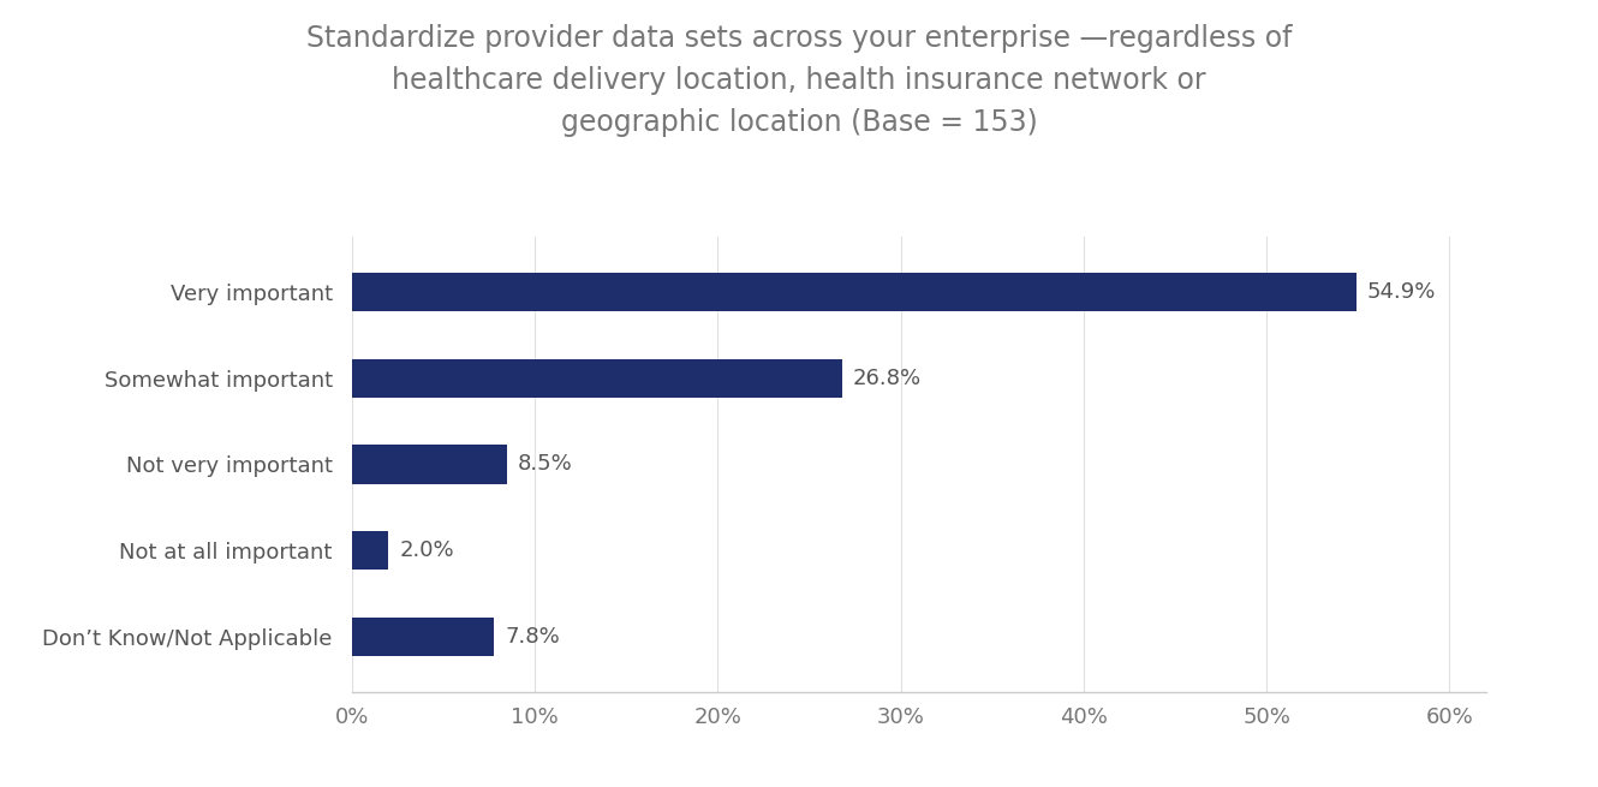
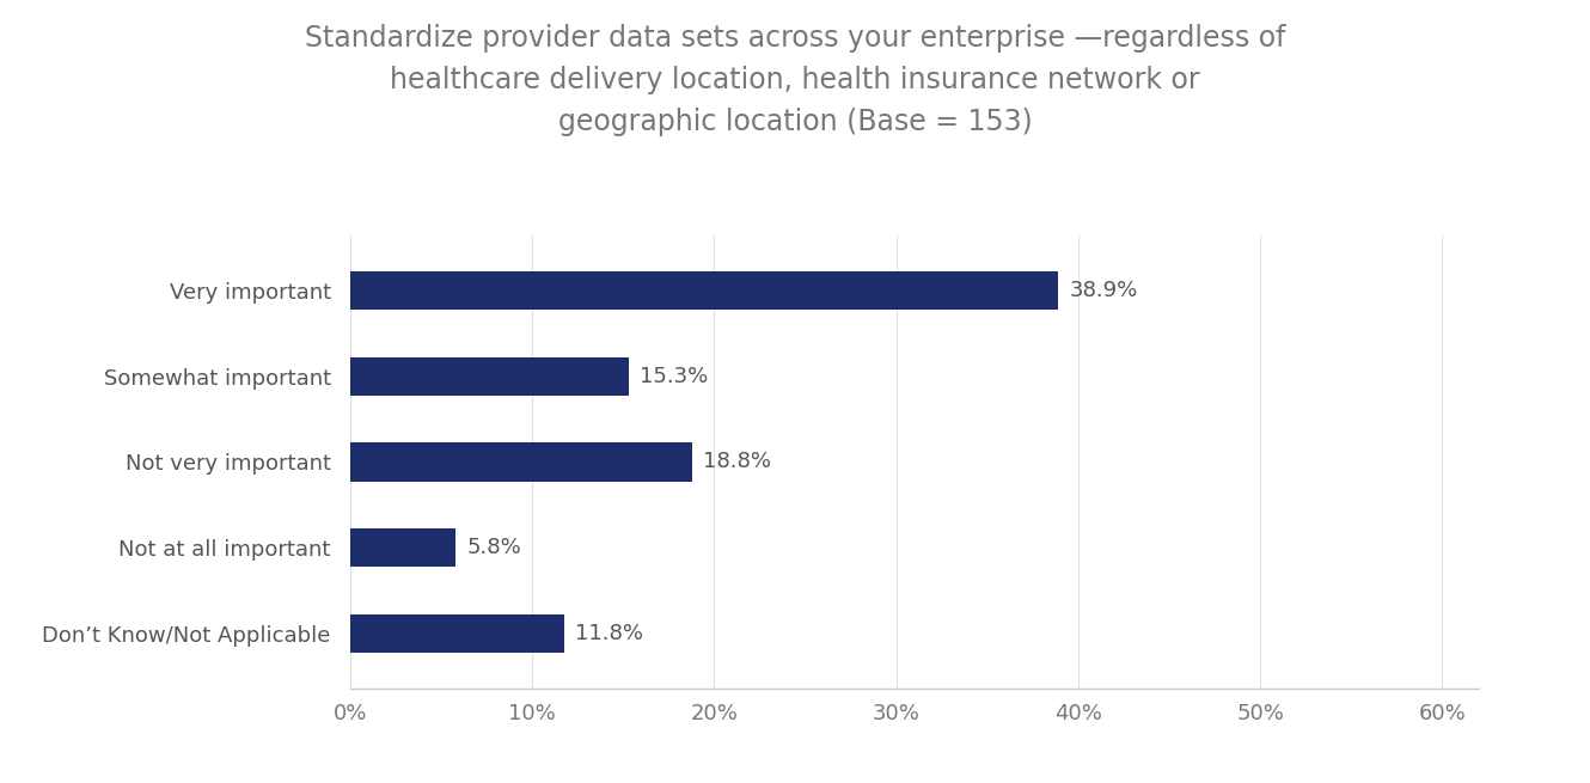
Very important: 54.9% -> 38.9%
Somewhat important: 26.8% -> 15.3%
Not very important: 8.5% -> 18.8%
Not at all important: 2.0% -> 5.8%
Don’t Know/Not Applicable: 7.8% -> 11.8%
